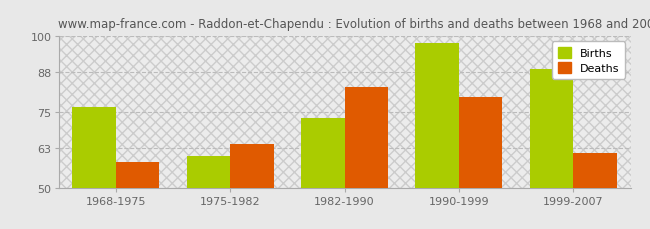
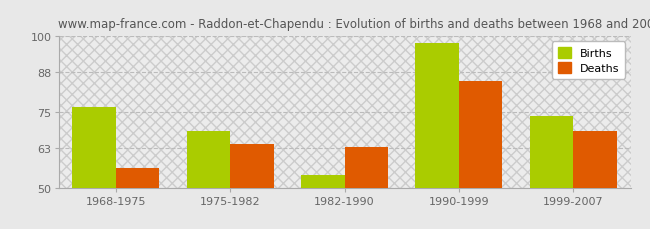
Deaths/1968-1975: 58.5 -> 56.5
Births/1975-1982: 60.5 -> 68.5
Births/1982-1990: 73.0 -> 54.0
Deaths/1982-1990: 83.0 -> 63.5
Deaths/1990-1999: 80.0 -> 85.0
Births/1999-2007: 89.0 -> 73.5
Deaths/1999-2007: 61.5 -> 68.5
